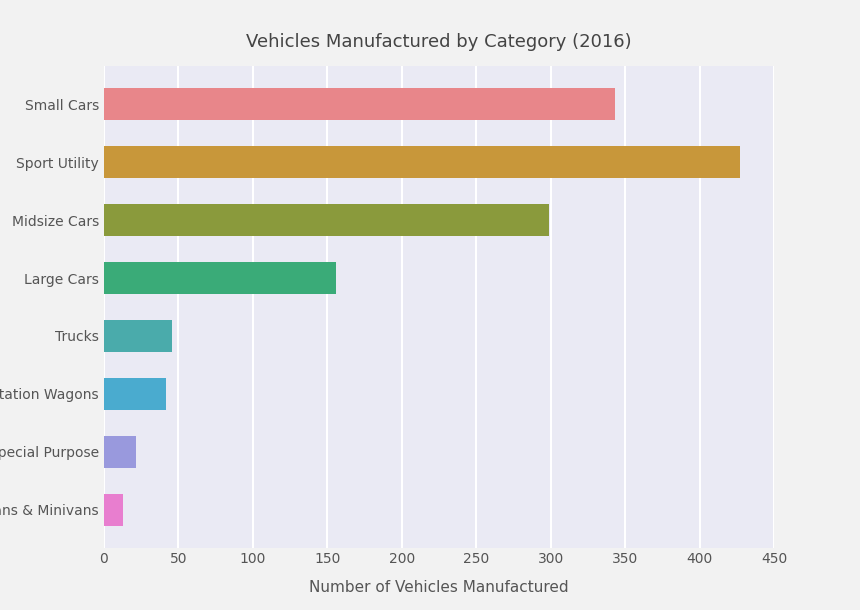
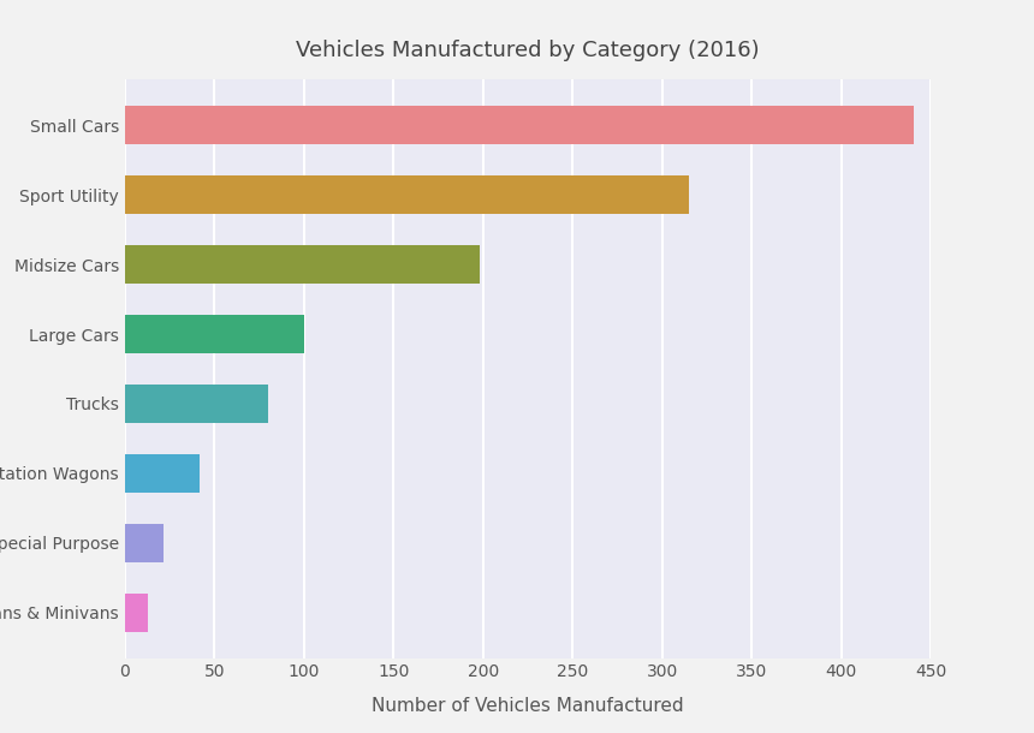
Small Cars: 343 -> 440
Sport Utility: 427 -> 315
Midsize Cars: 299 -> 198
Large Cars: 156 -> 100
Trucks: 46 -> 80
